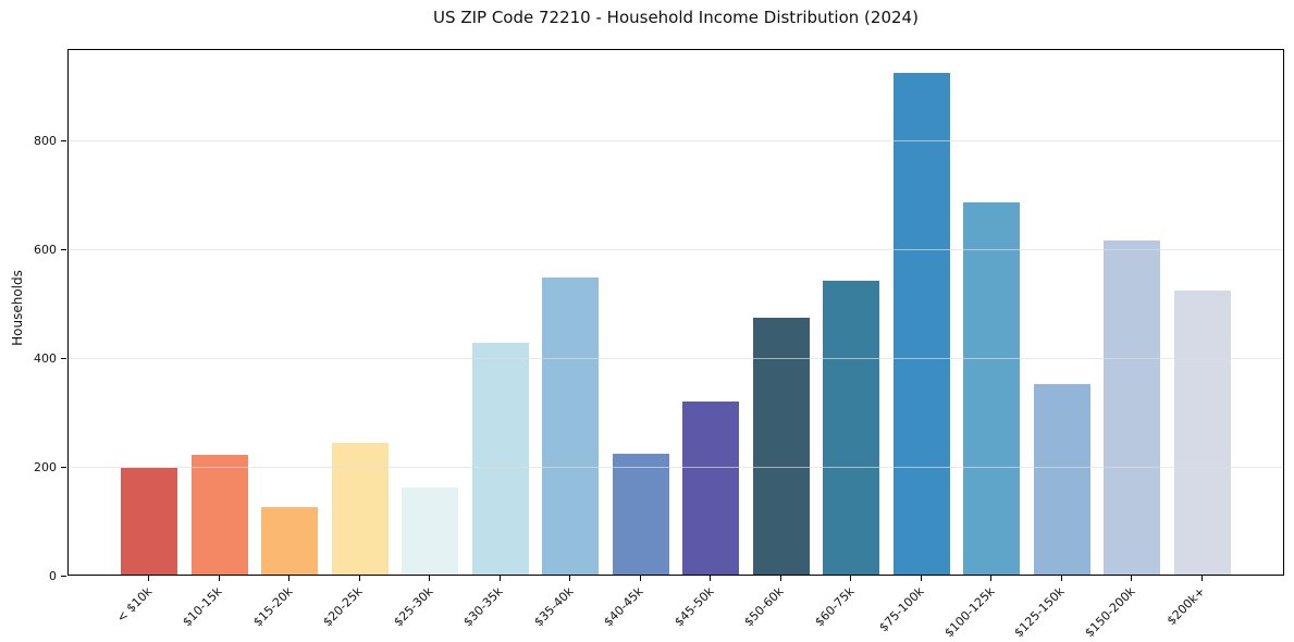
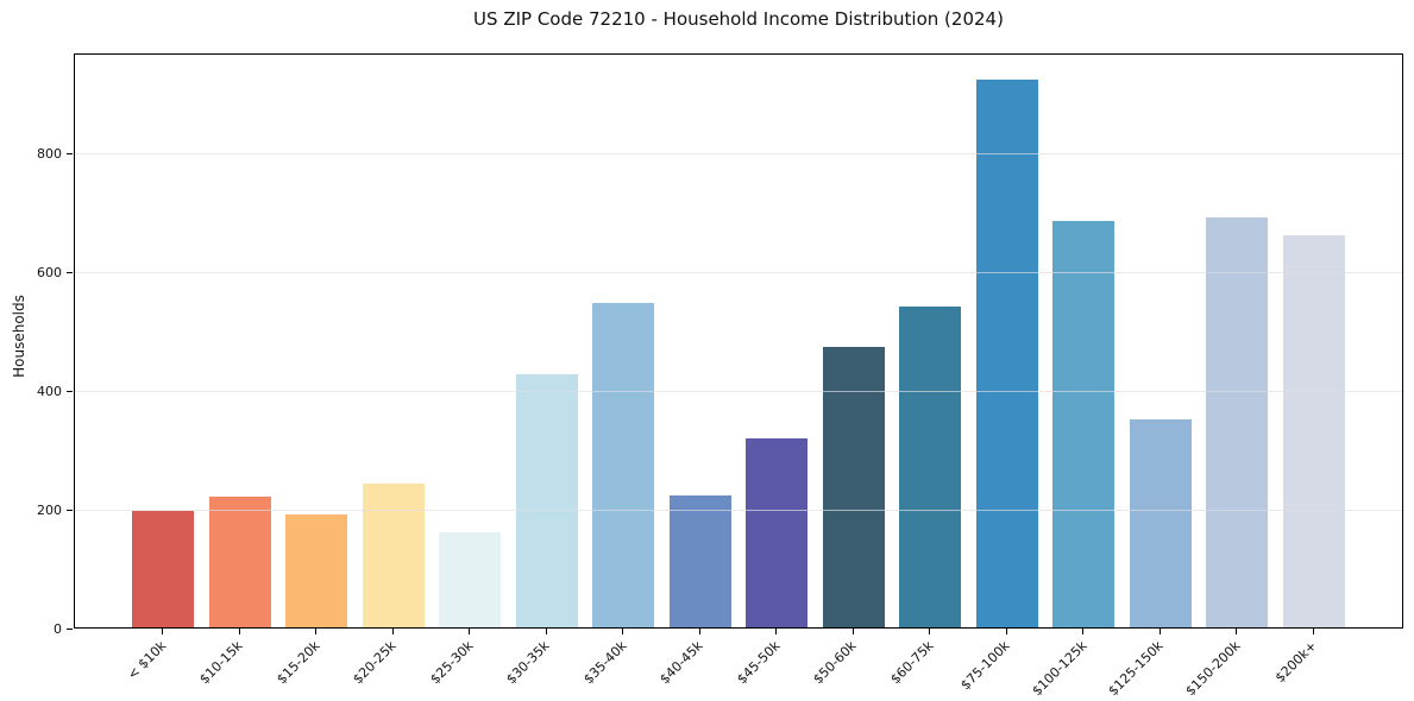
$15-20k: 120 -> 190
$150-200k: 610 -> 690
$200k+: 520 -> 660
